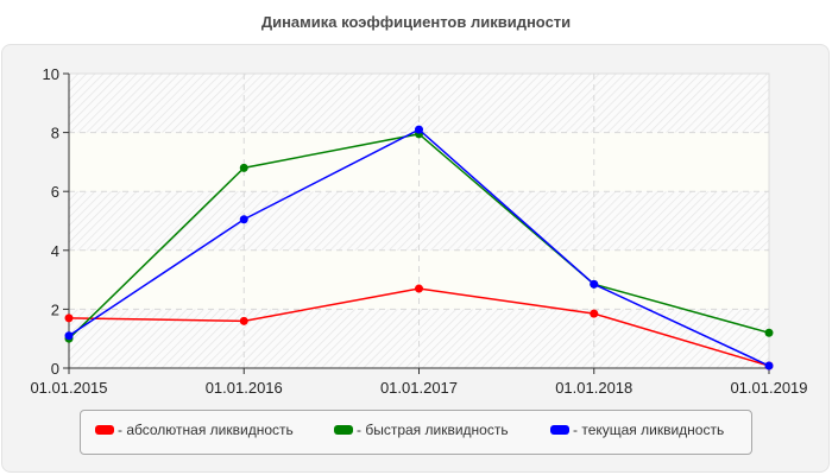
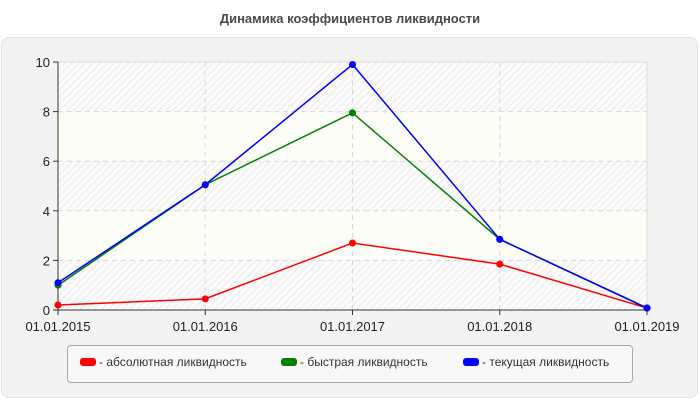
- абсолютная ликвидность/01.01.2015: 1.7 -> 0.2
- абсолютная ликвидность/01.01.2016: 1.6 -> 0.5
- быстрая ликвидность/01.01.2016: 6.8 -> 5.0
- текущая ликвидность/01.01.2017: 8.1 -> 9.9
- быстрая ликвидность/01.01.2019: 1.2 -> 0.1
